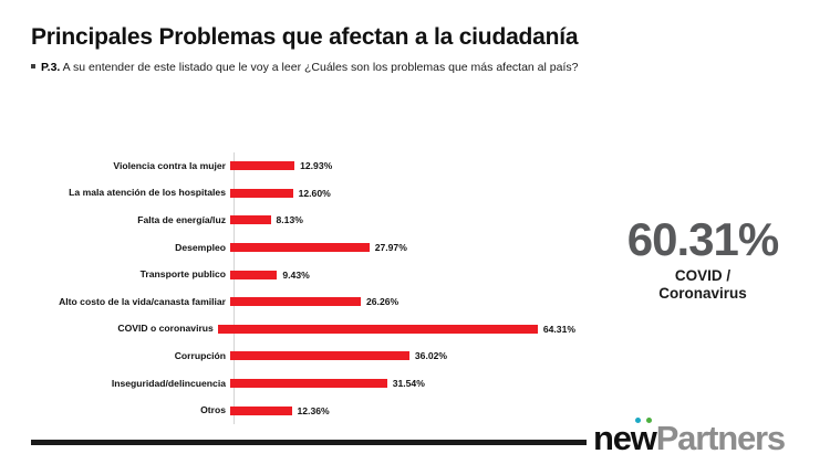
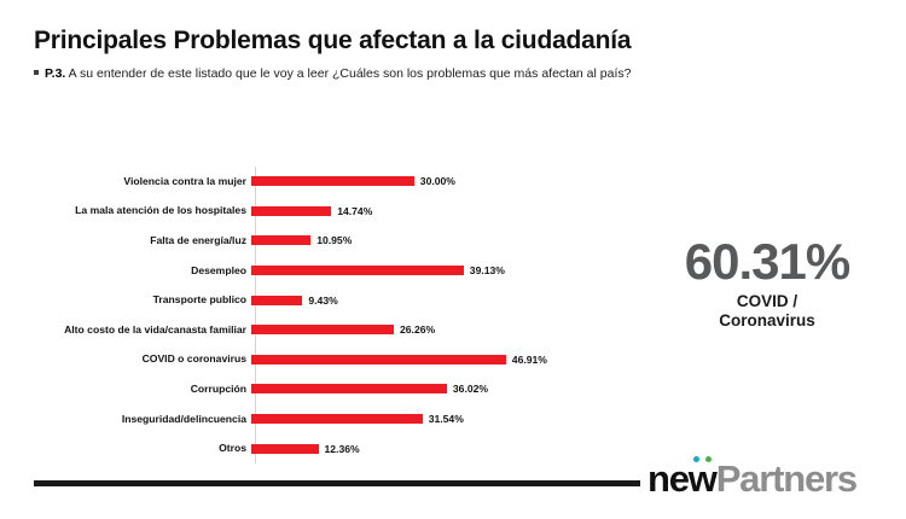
Violencia contra la mujer: 12.93% -> 30.00%
La mala atención de los hospitales: 12.60% -> 14.74%
Falta de energía/luz: 8.13% -> 10.95%
Desempleo: 27.97% -> 39.13%
COVID o coronavirus: 64.31% -> 46.91%
